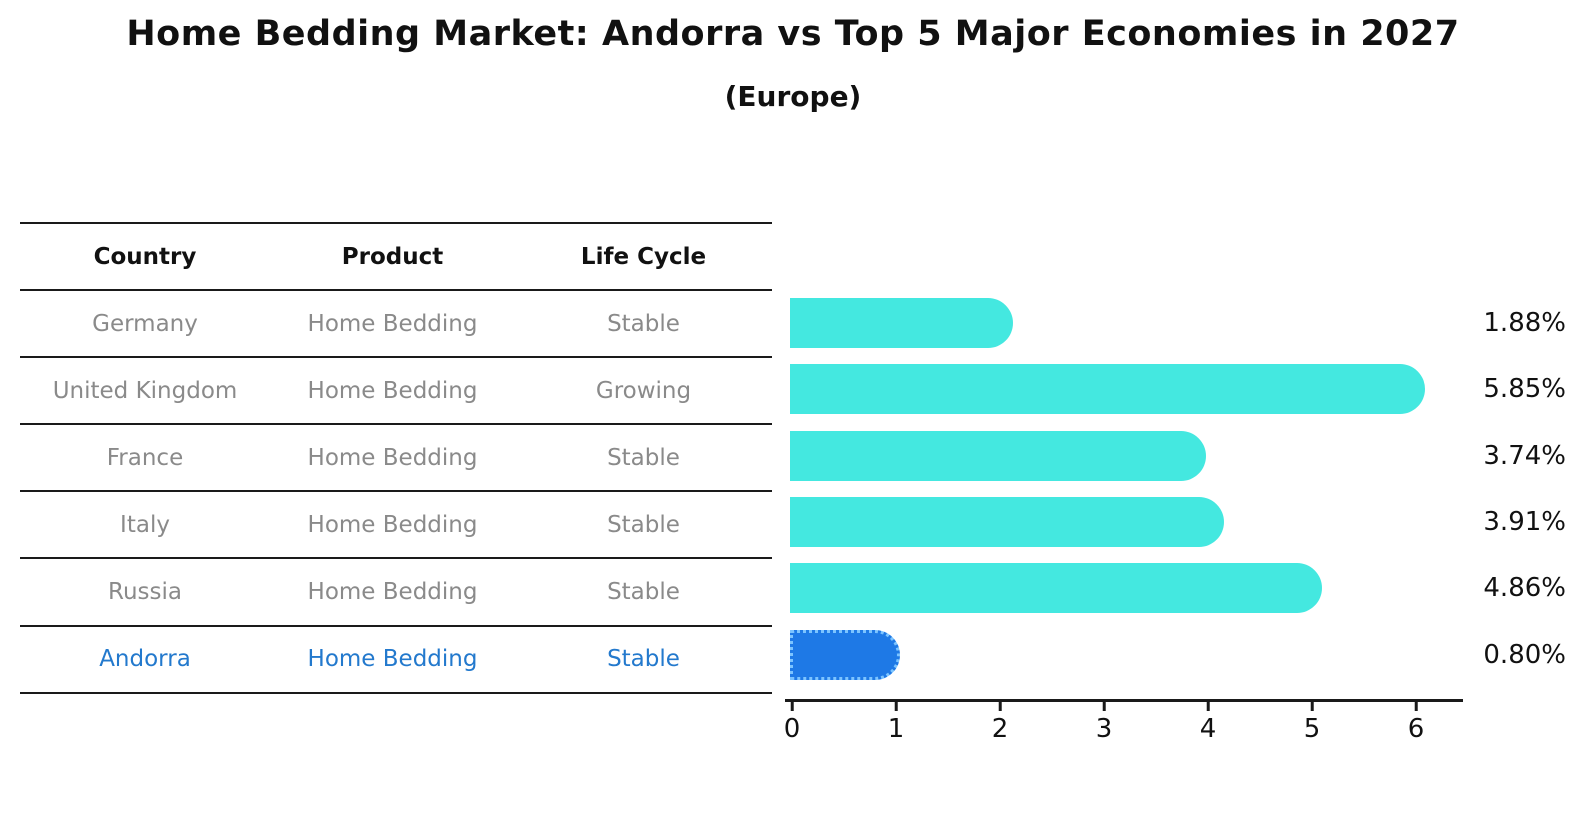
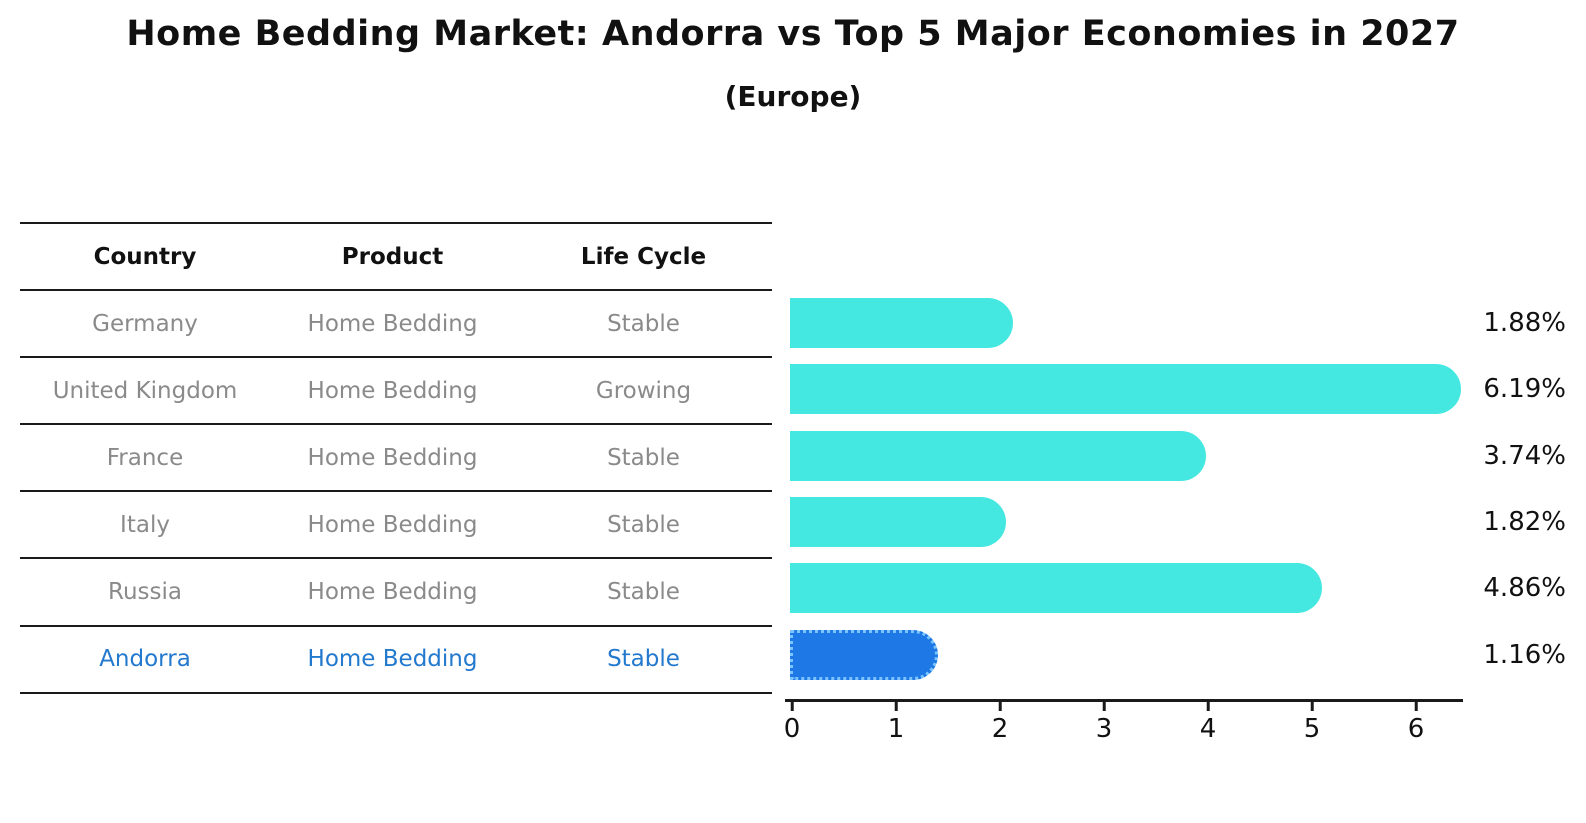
United Kingdom: 5.85% -> 6.19%
Italy: 3.91% -> 1.82%
Andorra: 0.80% -> 1.16%
